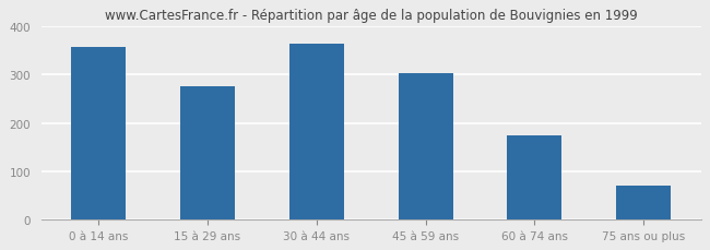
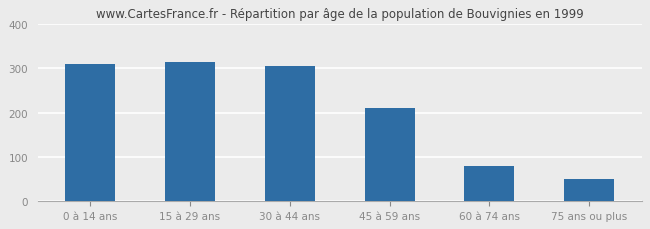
0 à 14 ans: 358 -> 310
15 à 29 ans: 276 -> 315
30 à 44 ans: 365 -> 305
45 à 59 ans: 303 -> 210
60 à 74 ans: 175 -> 80
75 ans ou plus: 70 -> 50
